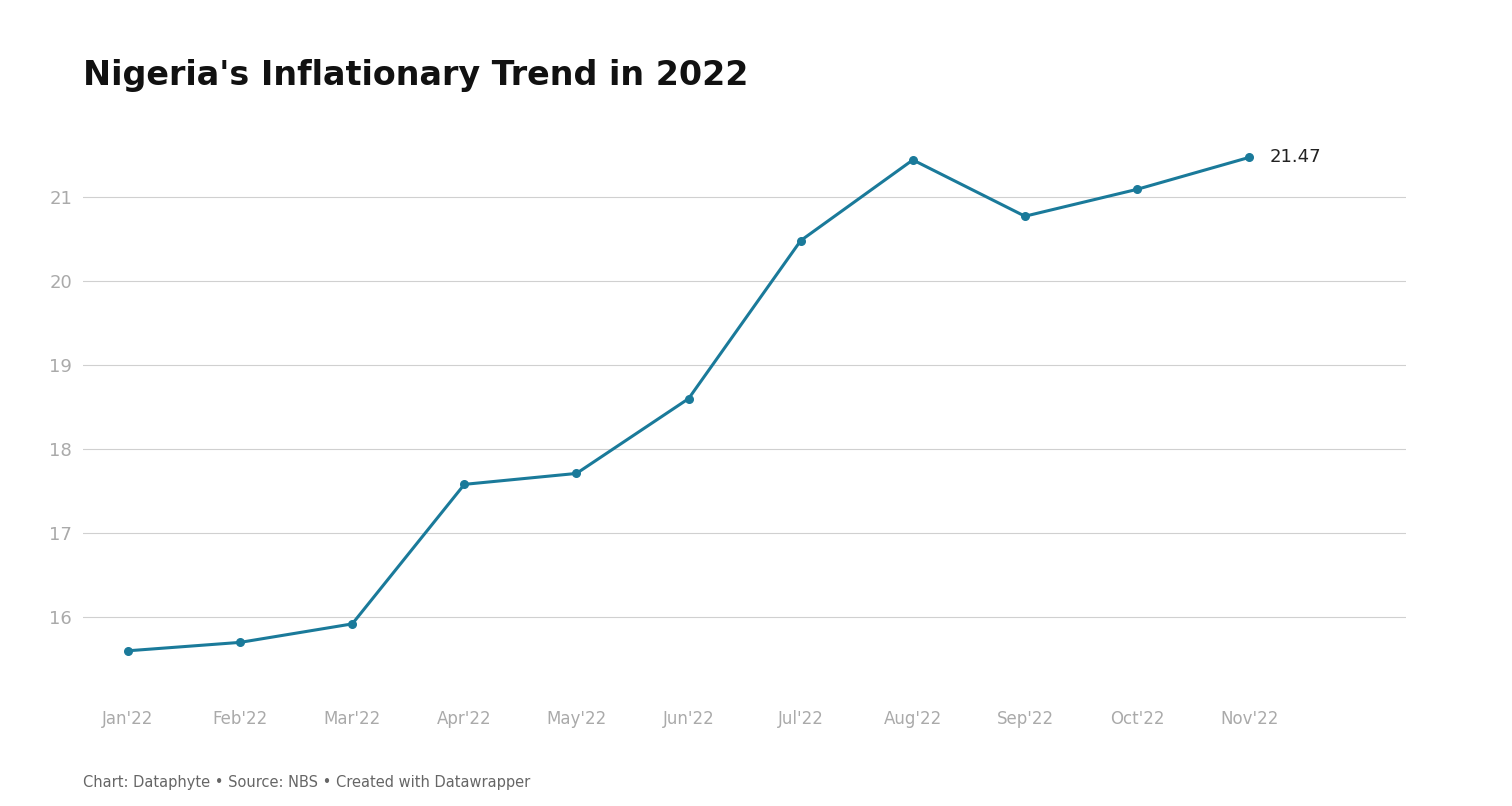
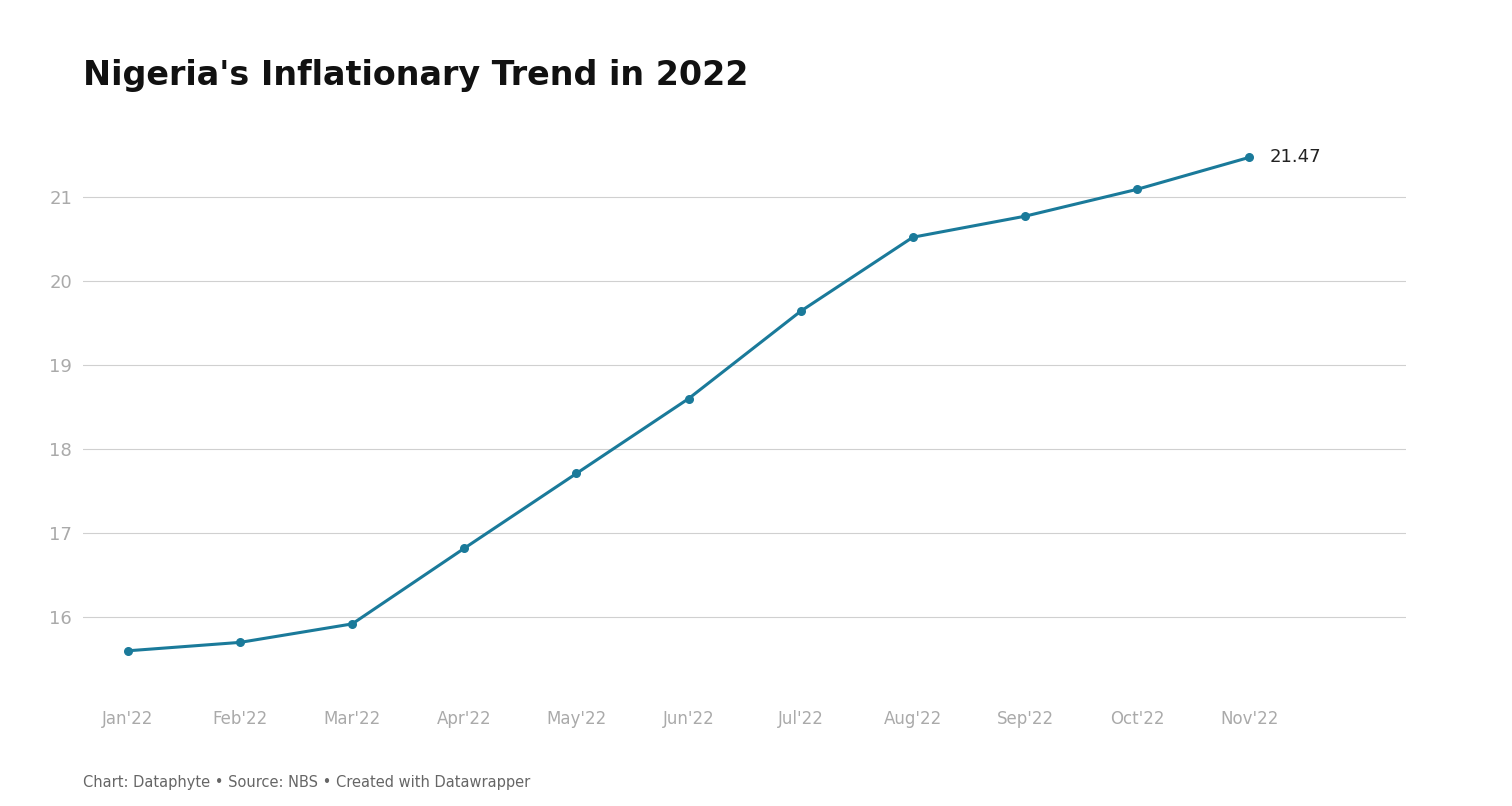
Apr'22: 17.58 -> 16.82
Jul'22: 20.48 -> 19.64
Aug'22: 21.44 -> 20.52
